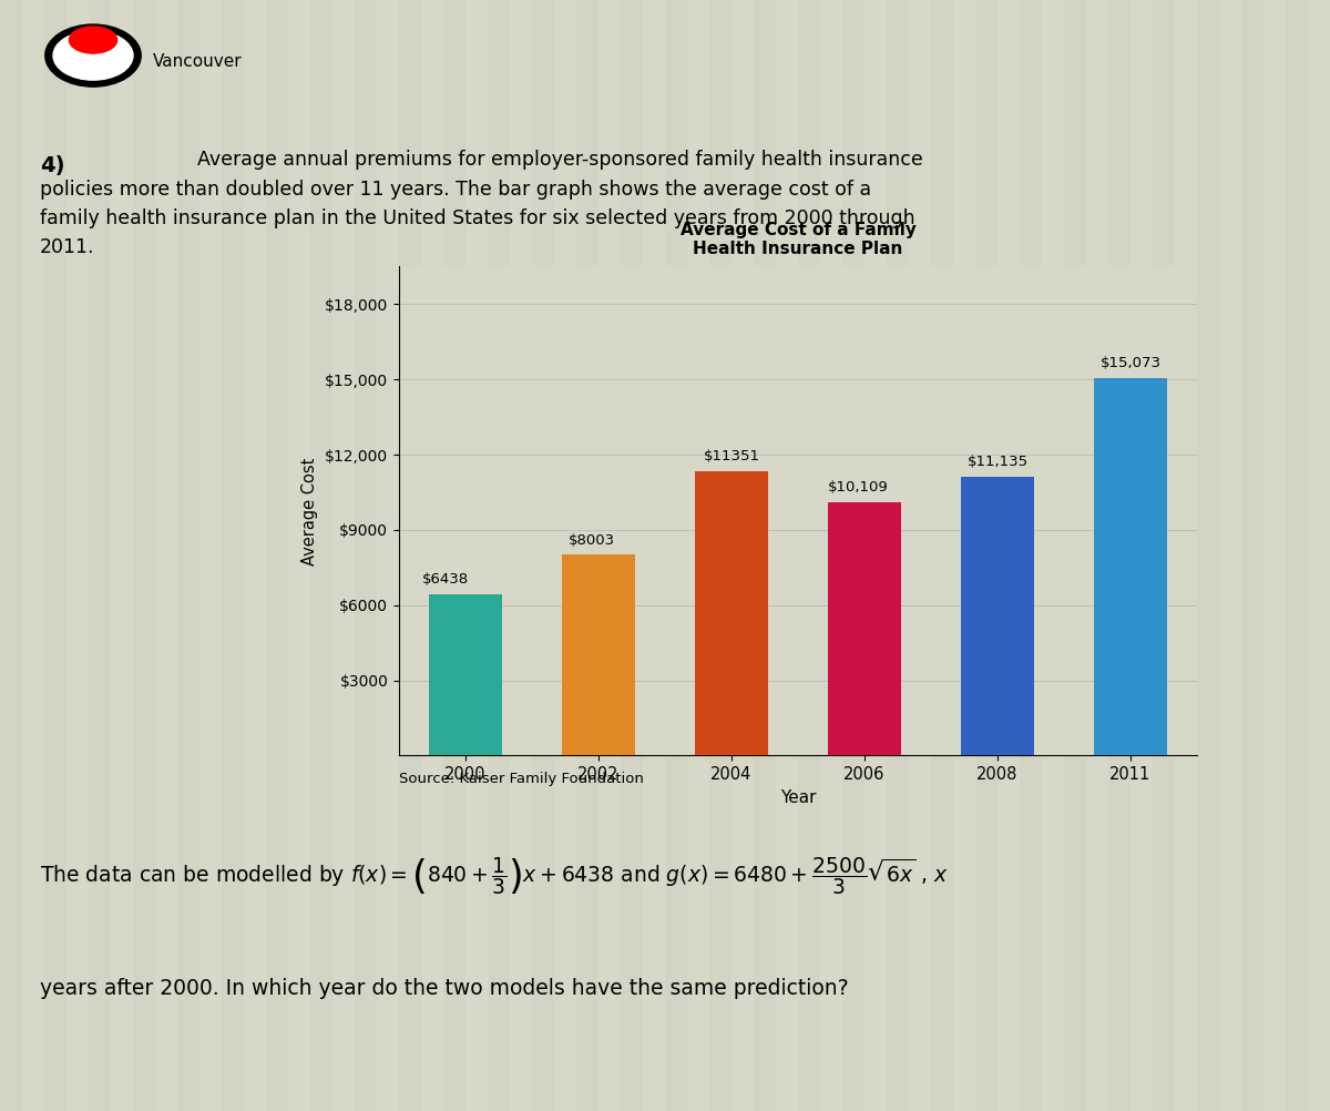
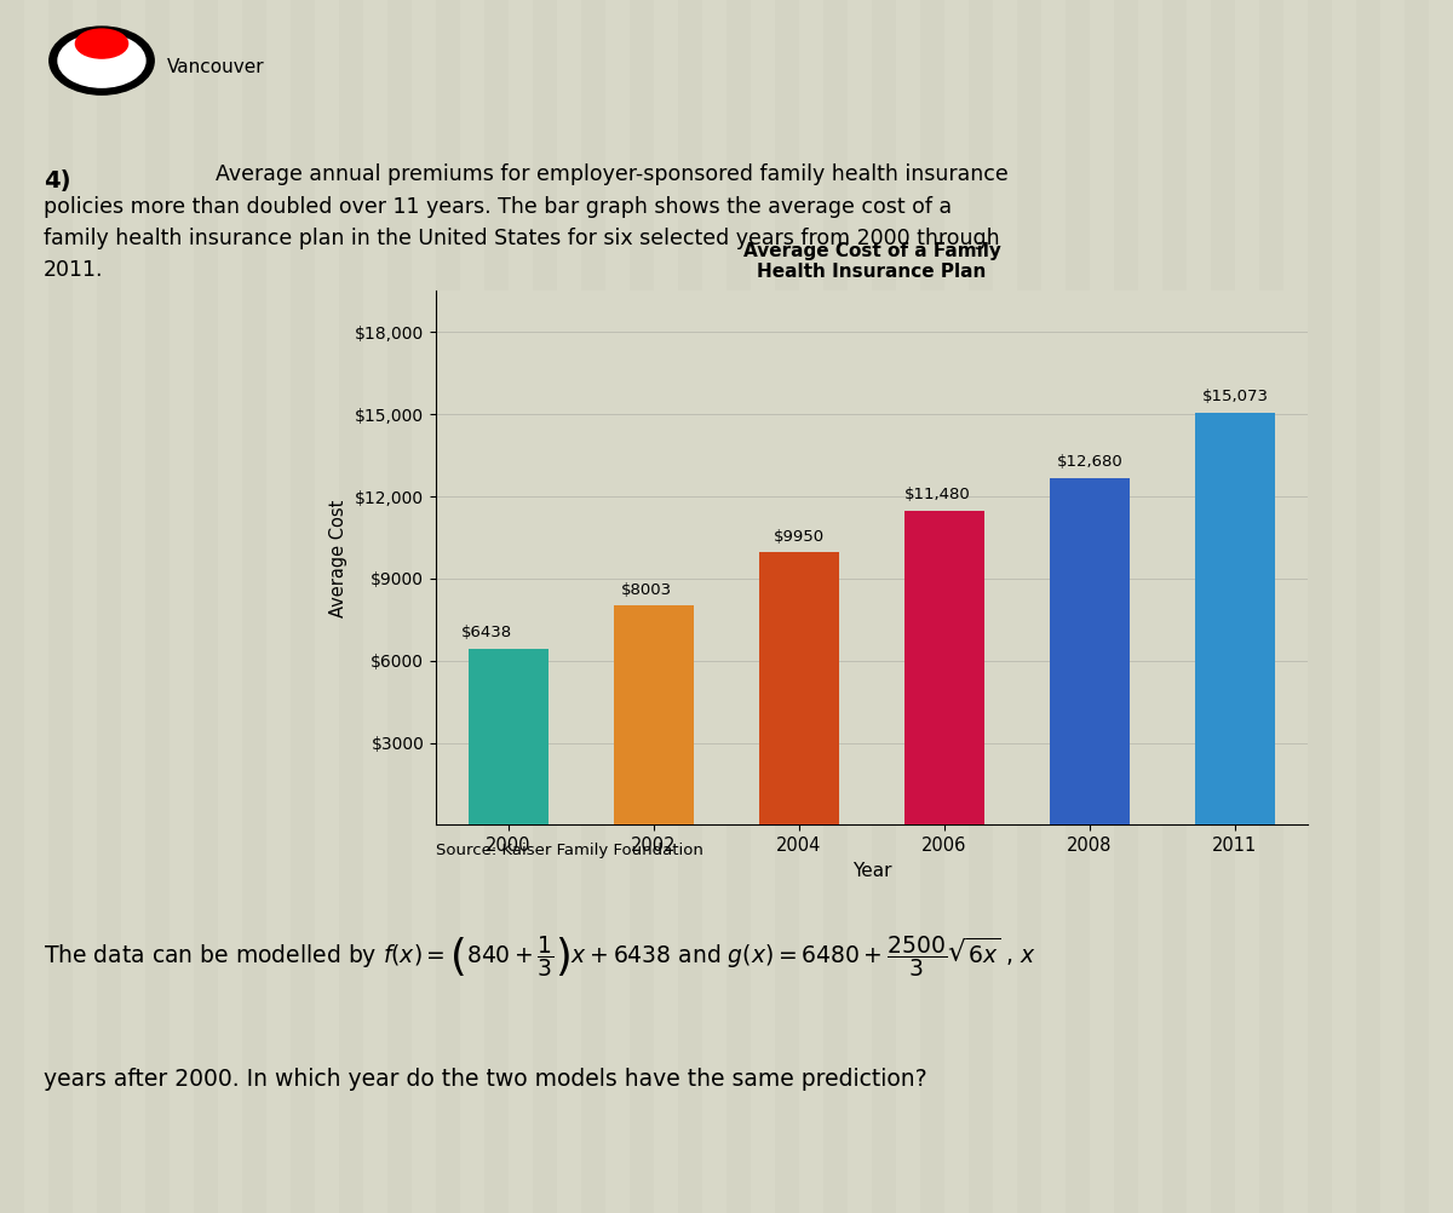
2004: $11351 -> $9950
2006: $10,109 -> $11,480
2008: $11,135 -> $12,680
